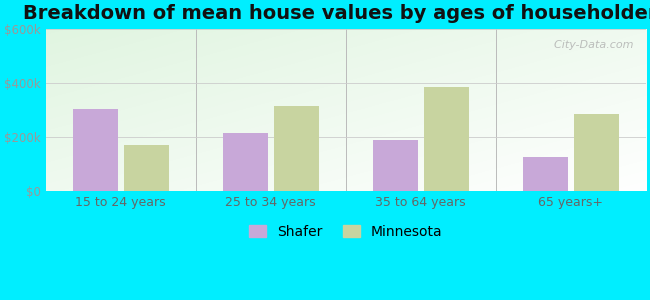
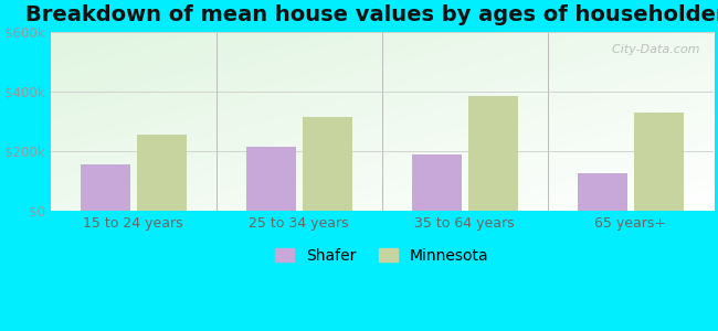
Shafer/15 to 24 years: $305k -> $155k
Minnesota/15 to 24 years: $170k -> $255k
Minnesota/65 years+: $285k -> $330k
